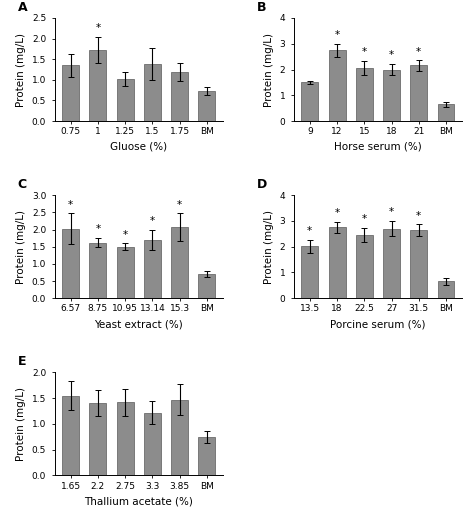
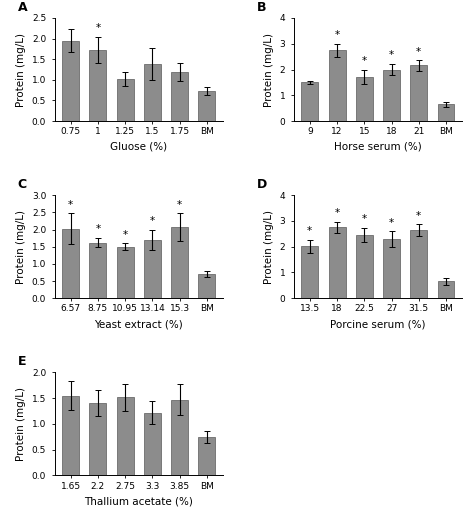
0.75: 1.35 -> 1.95
15: 2.06 -> 1.70
27: 2.70 -> 2.30
2.75: 1.42 -> 1.52
